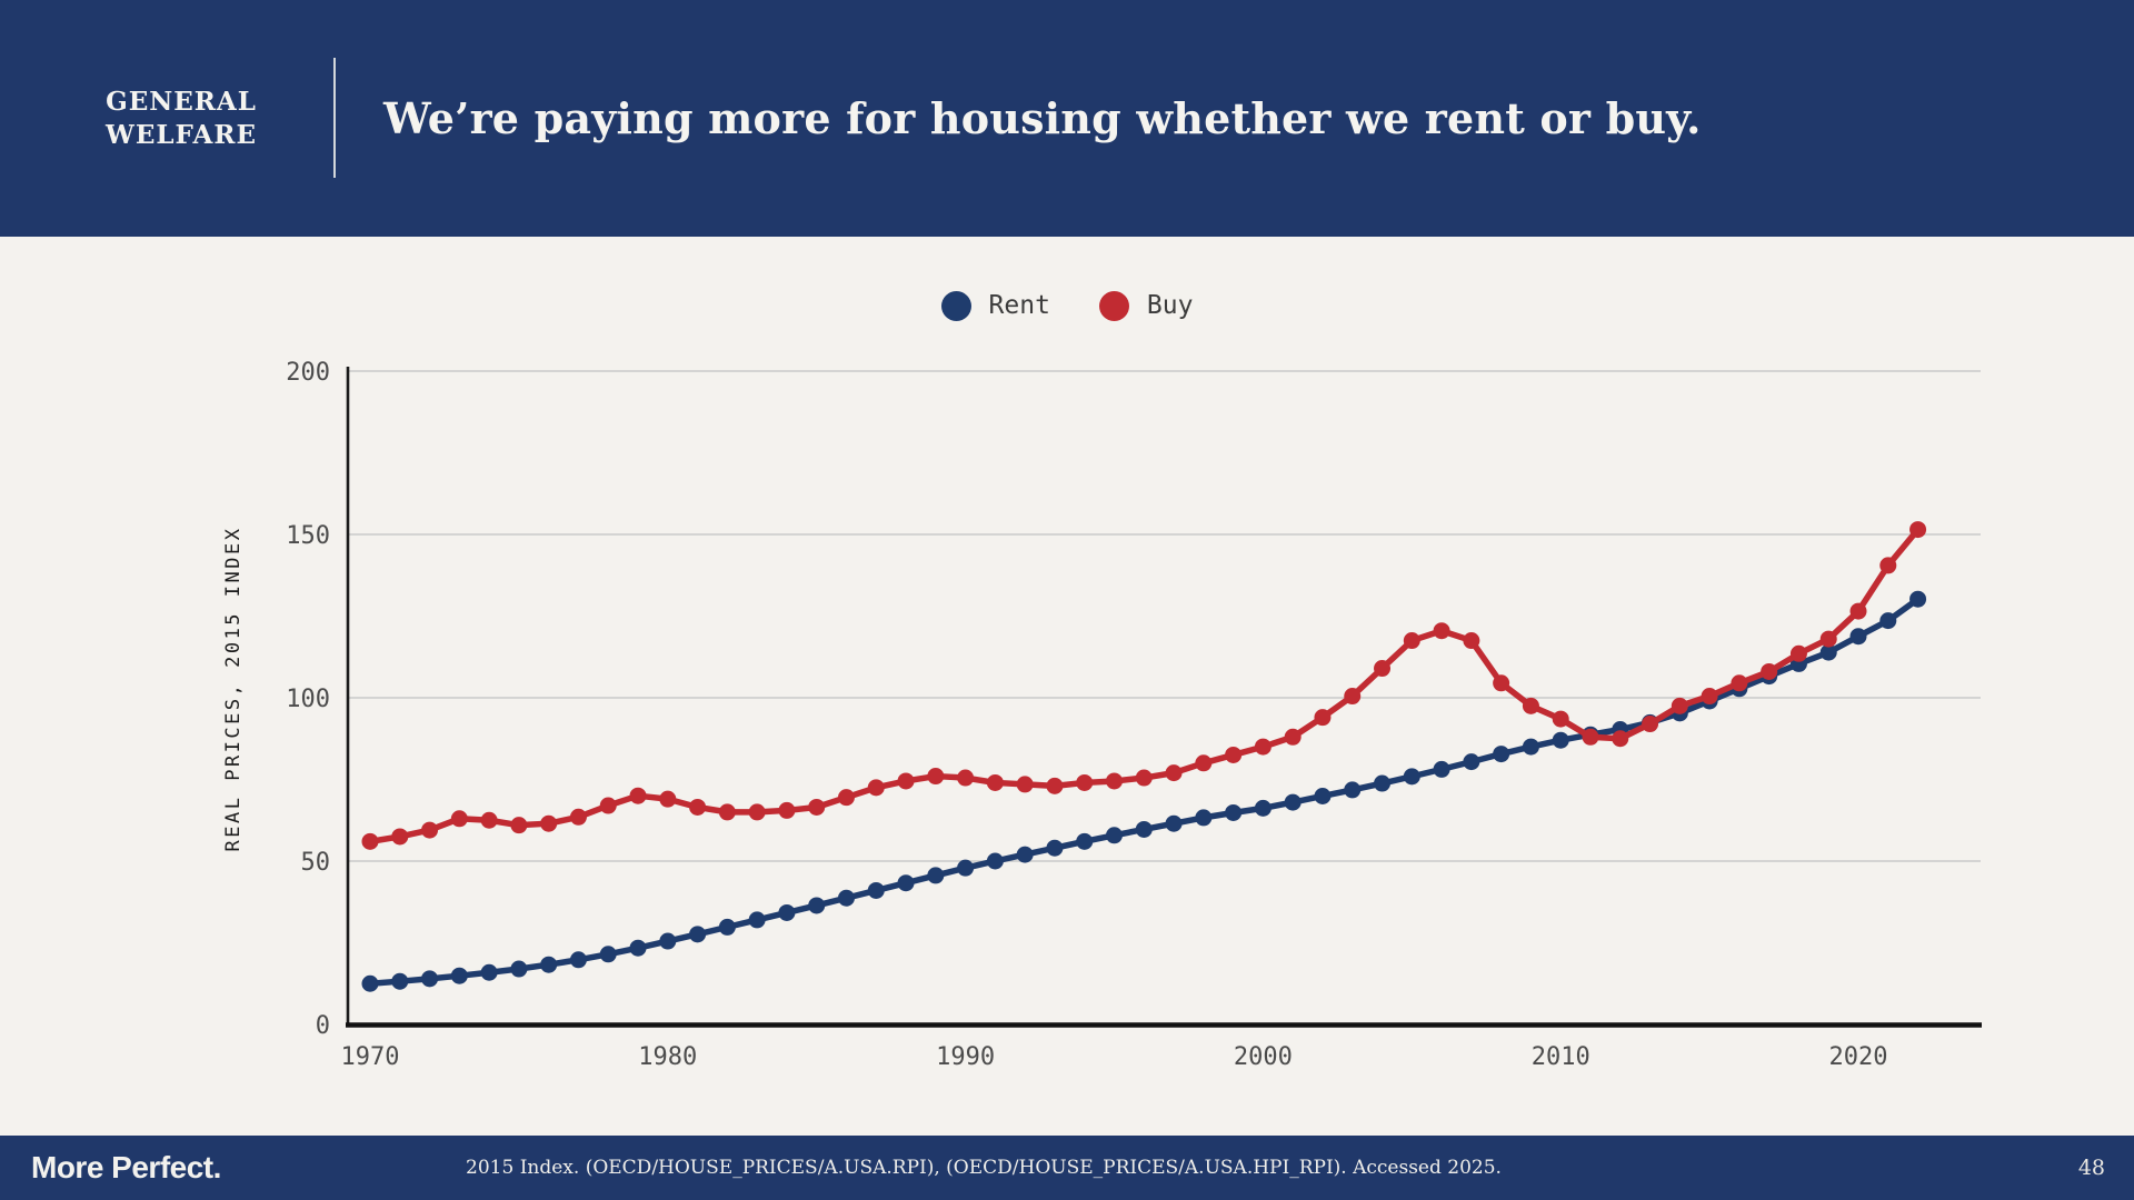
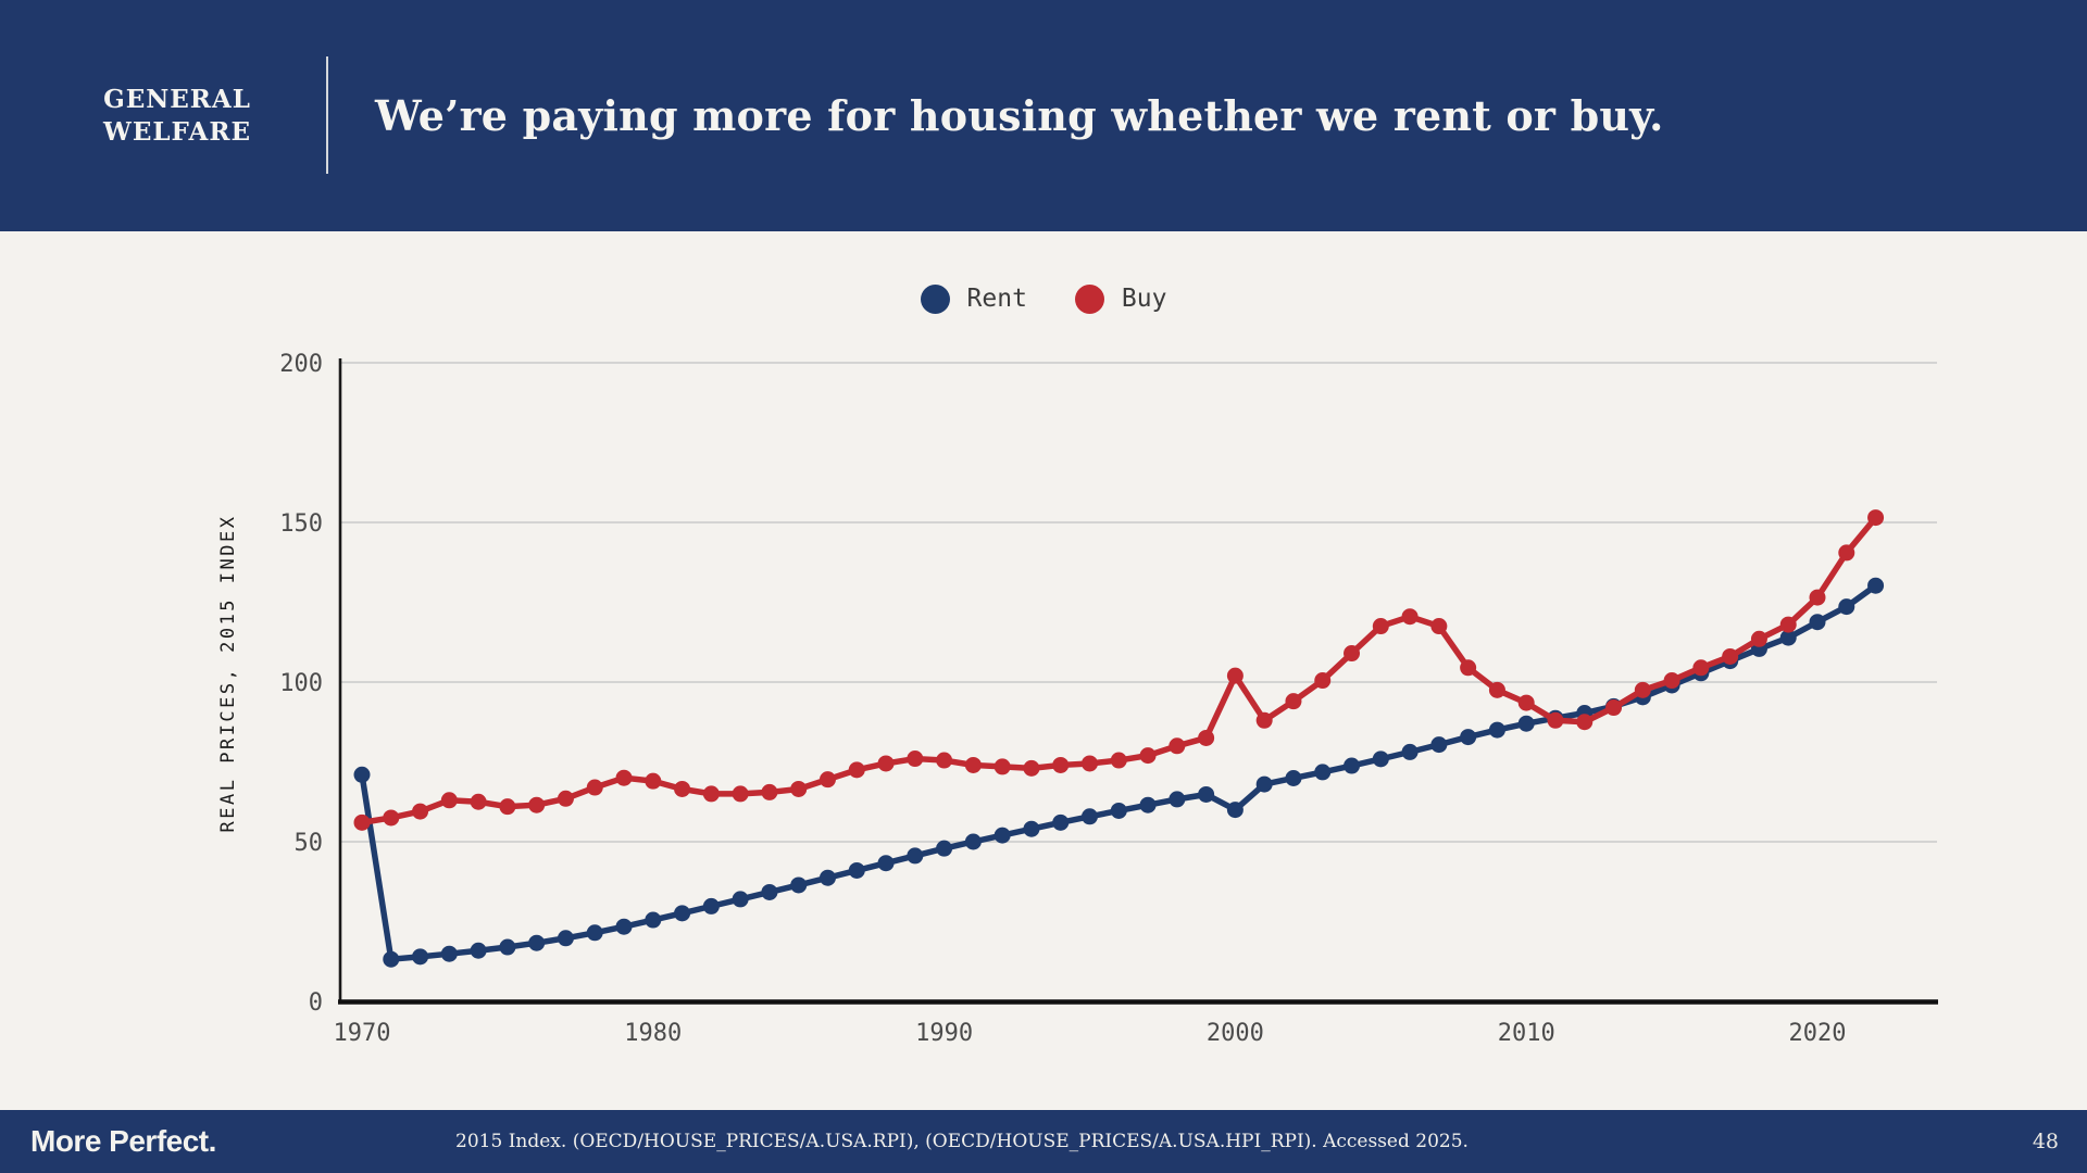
Rent/1970: 12 -> 71
Rent/2000: 66 -> 60
Buy/2000: 85 -> 102
